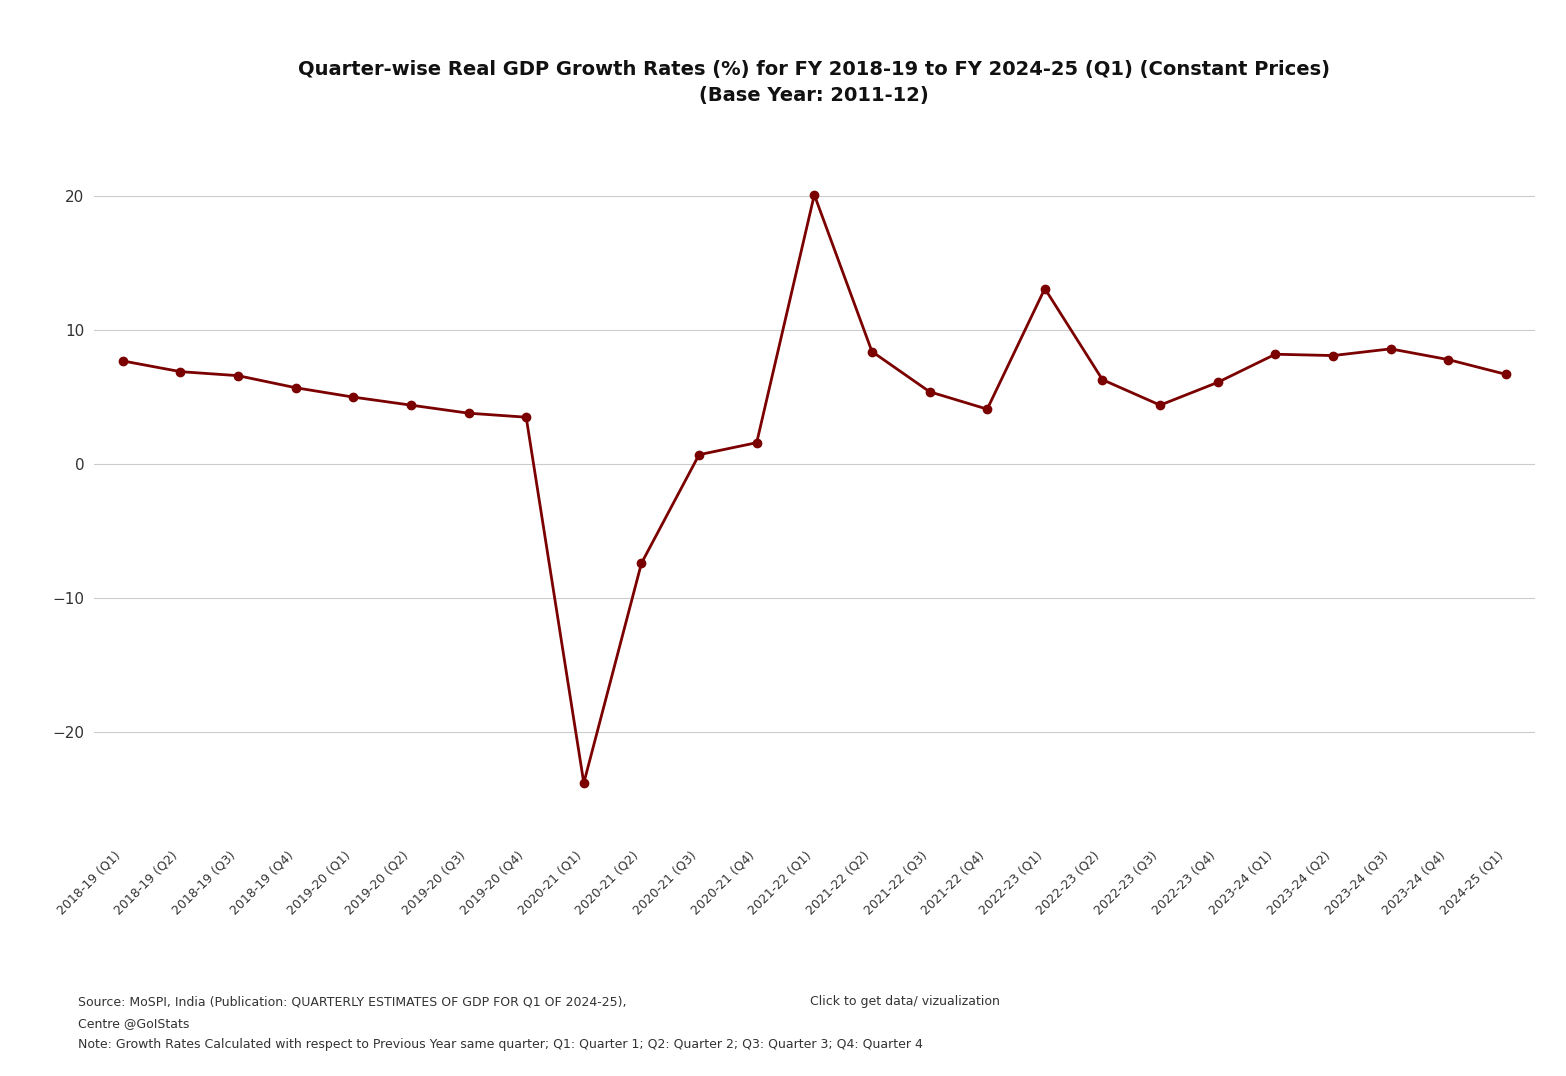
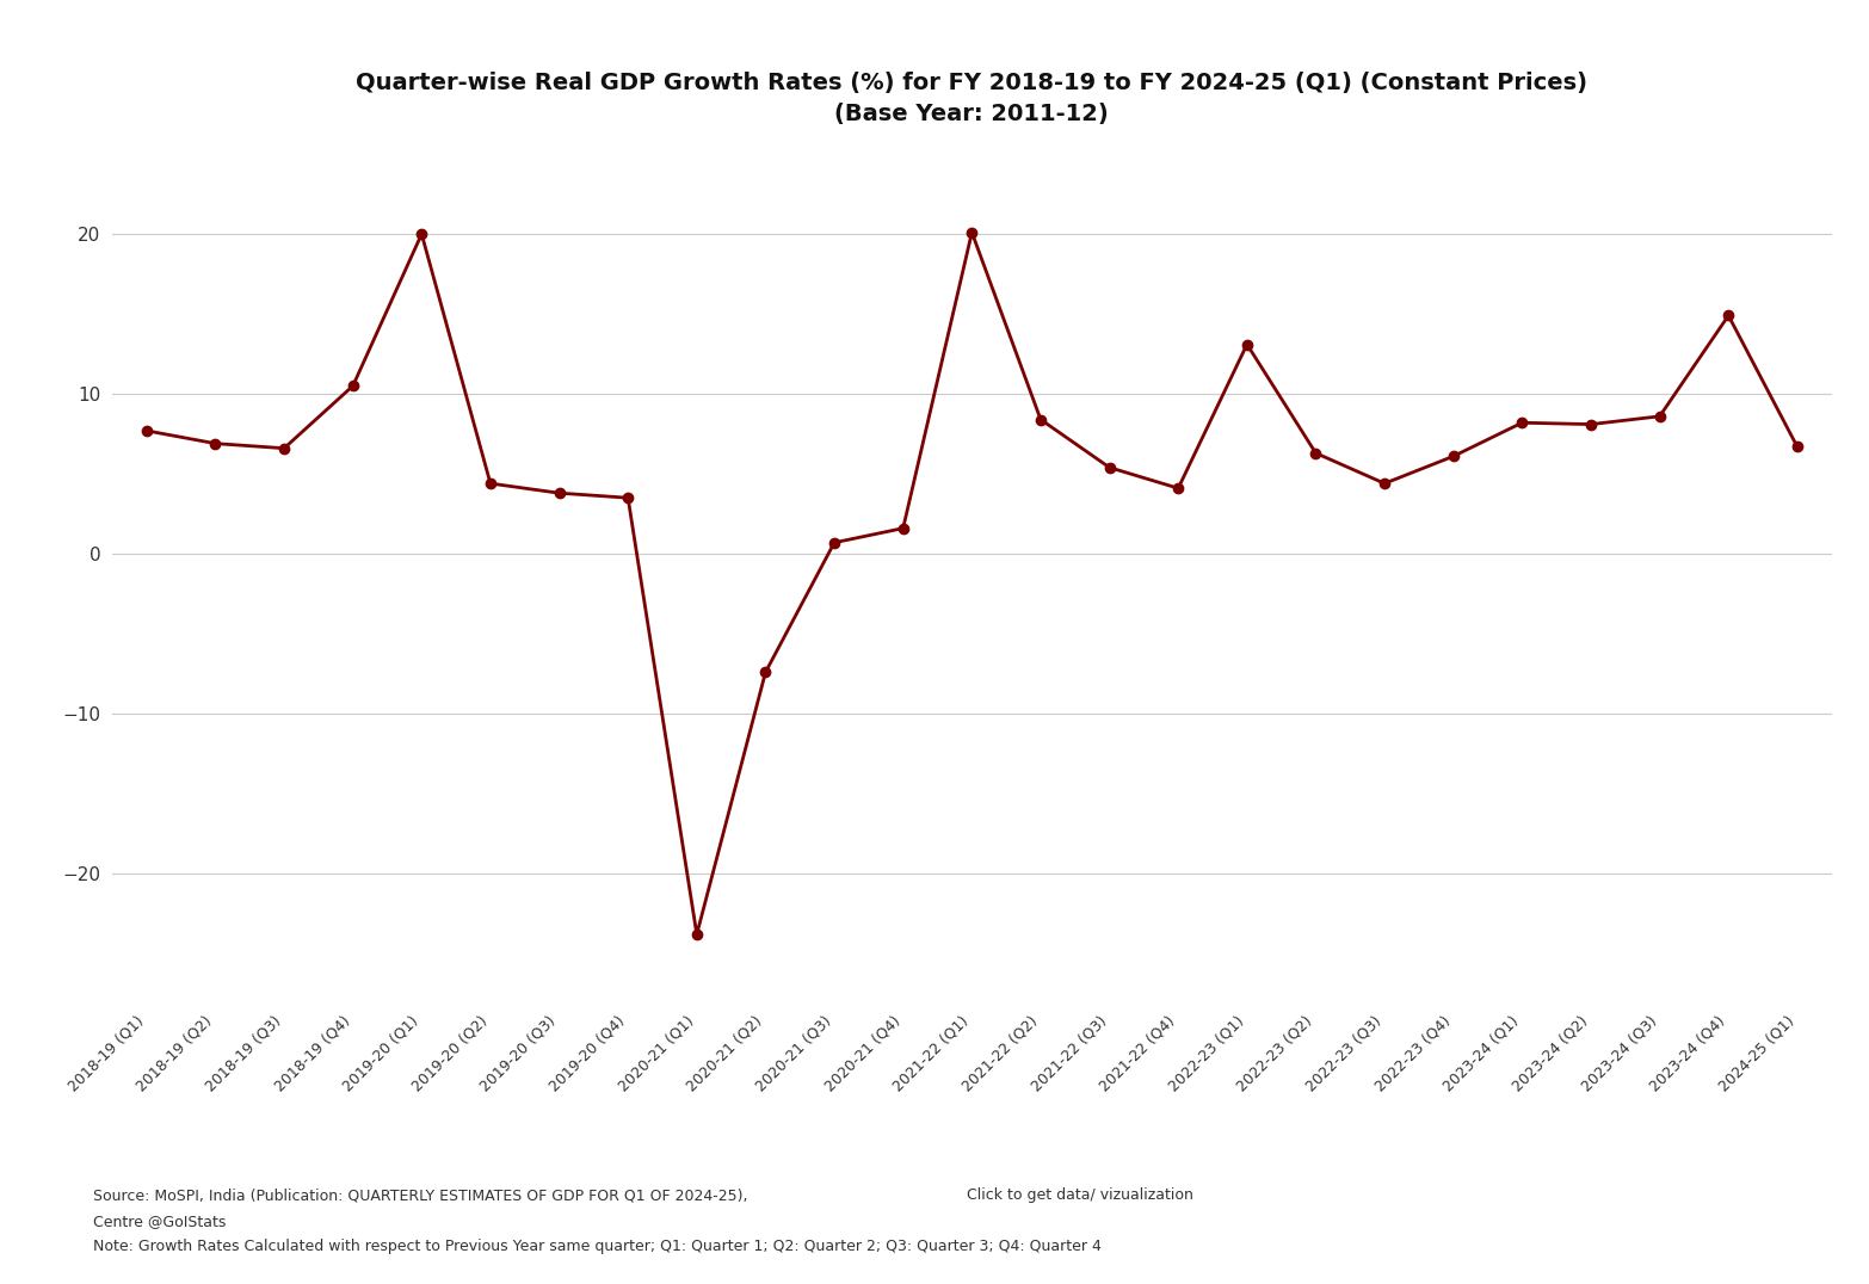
2018-19 (Q4): 5.7 -> 10.5
2019-20 (Q1): 5.0 -> 20.0
2023-24 (Q4): 7.8 -> 14.9
